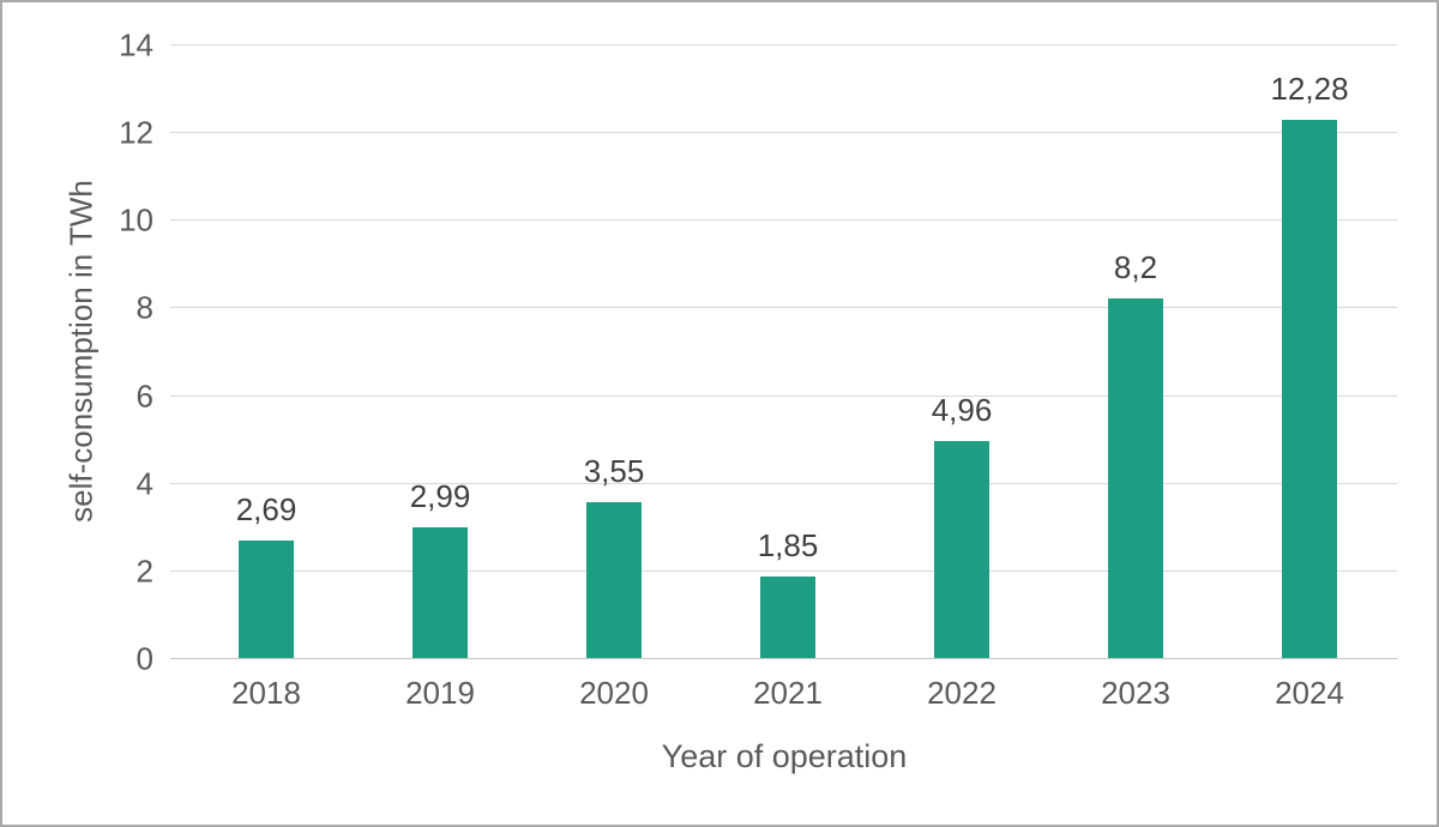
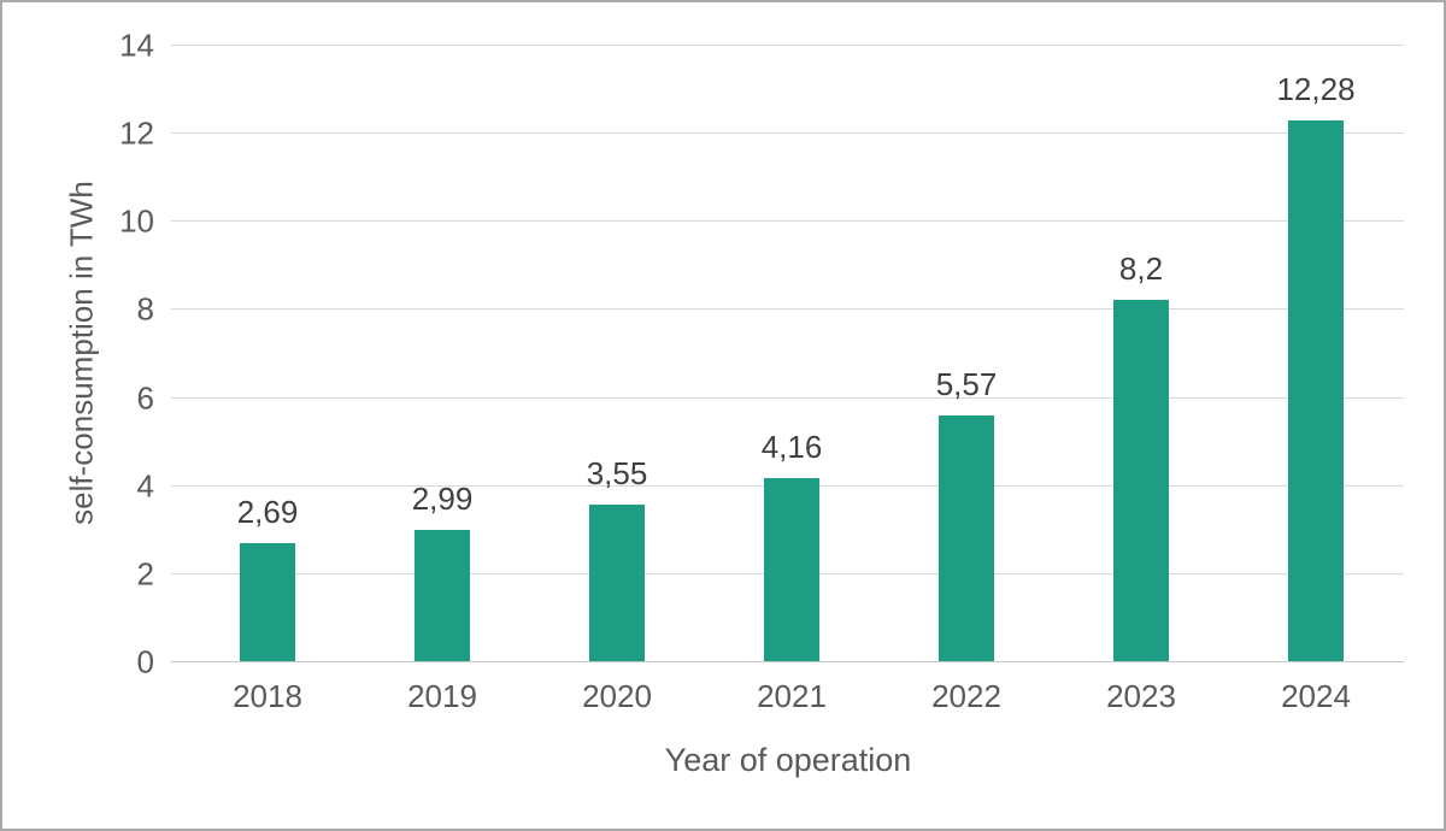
2021: 1,85 -> 4,16
2022: 4,96 -> 5,57
